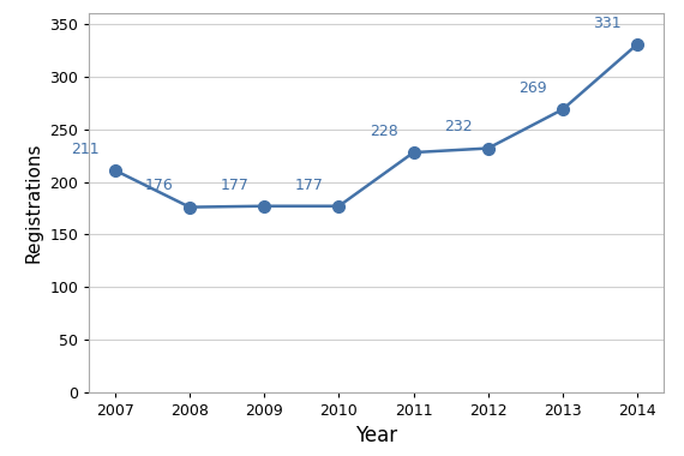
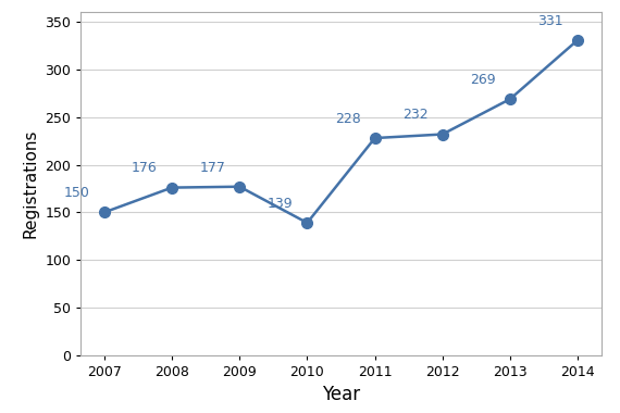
2007: 211 -> 150
2010: 177 -> 139
